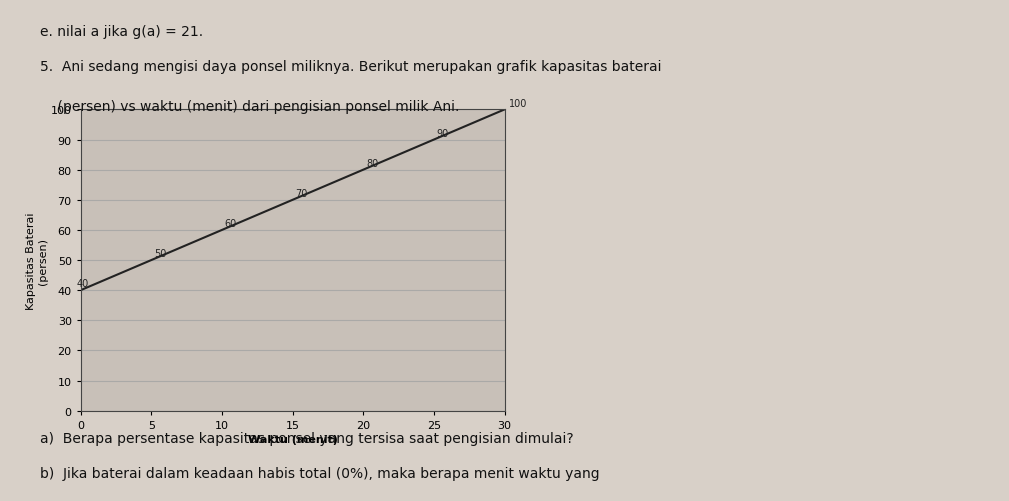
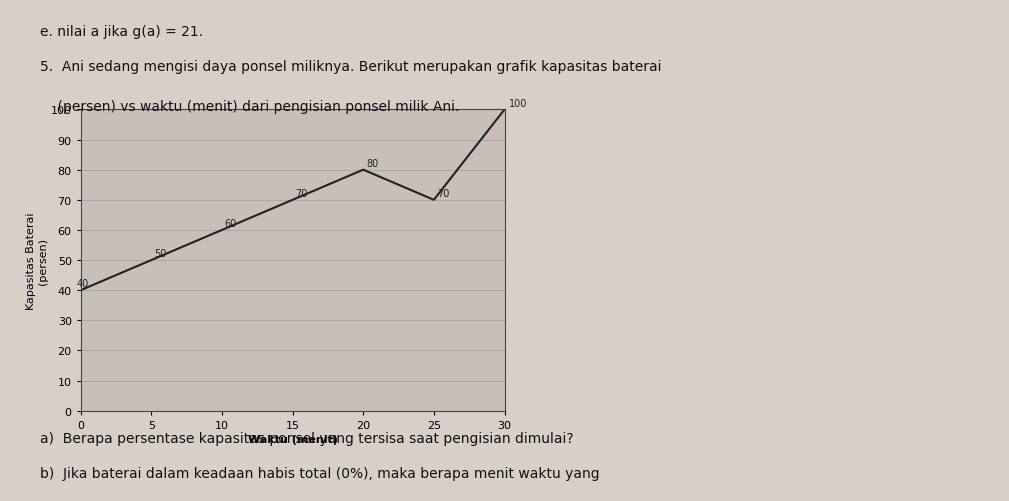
25: 90 -> 70
